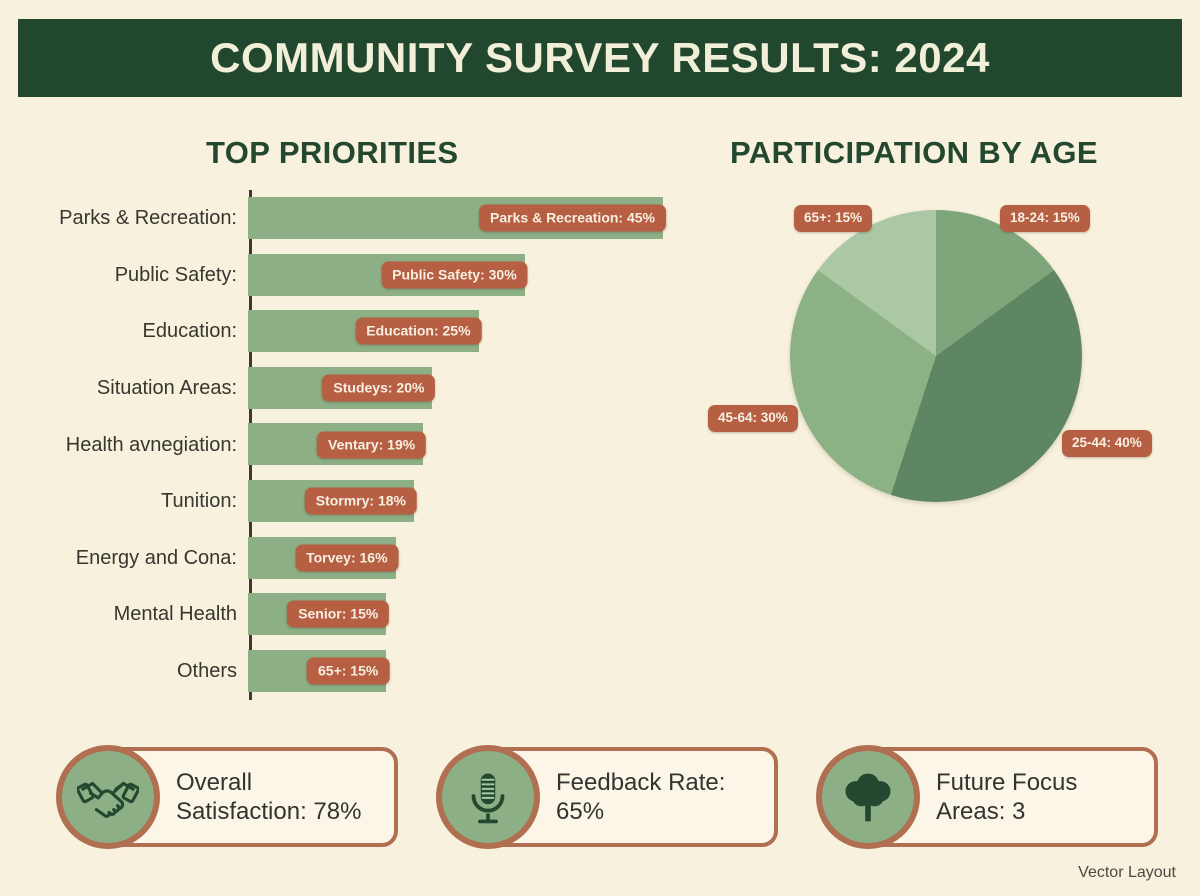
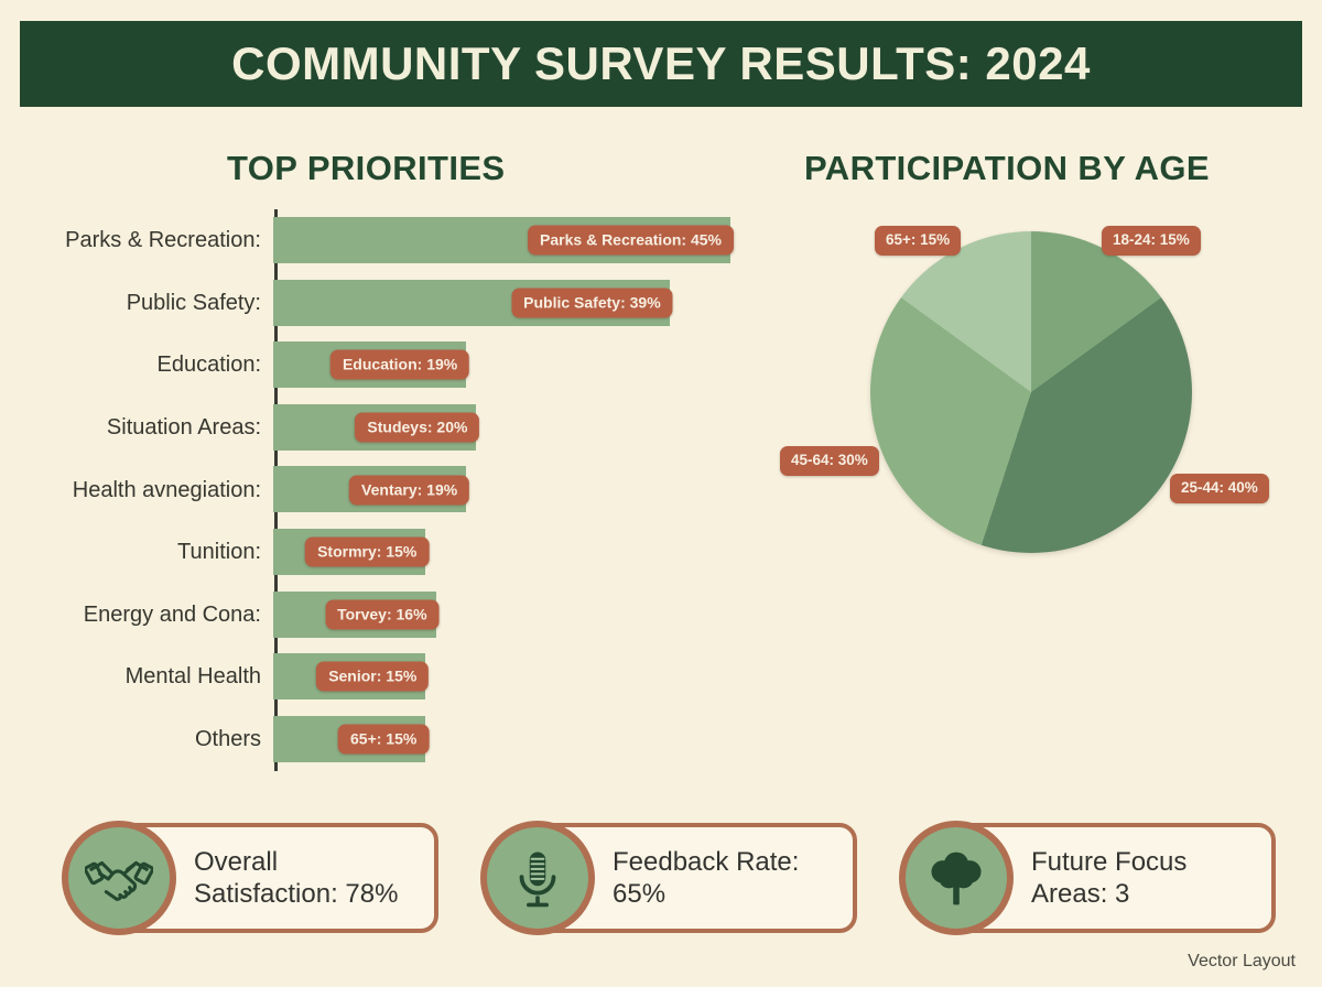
TOP PRIORITIES/Public Safety:: 30% -> 39%
TOP PRIORITIES/Education:: 25% -> 19%
TOP PRIORITIES/Tunition:: 18% -> 15%
